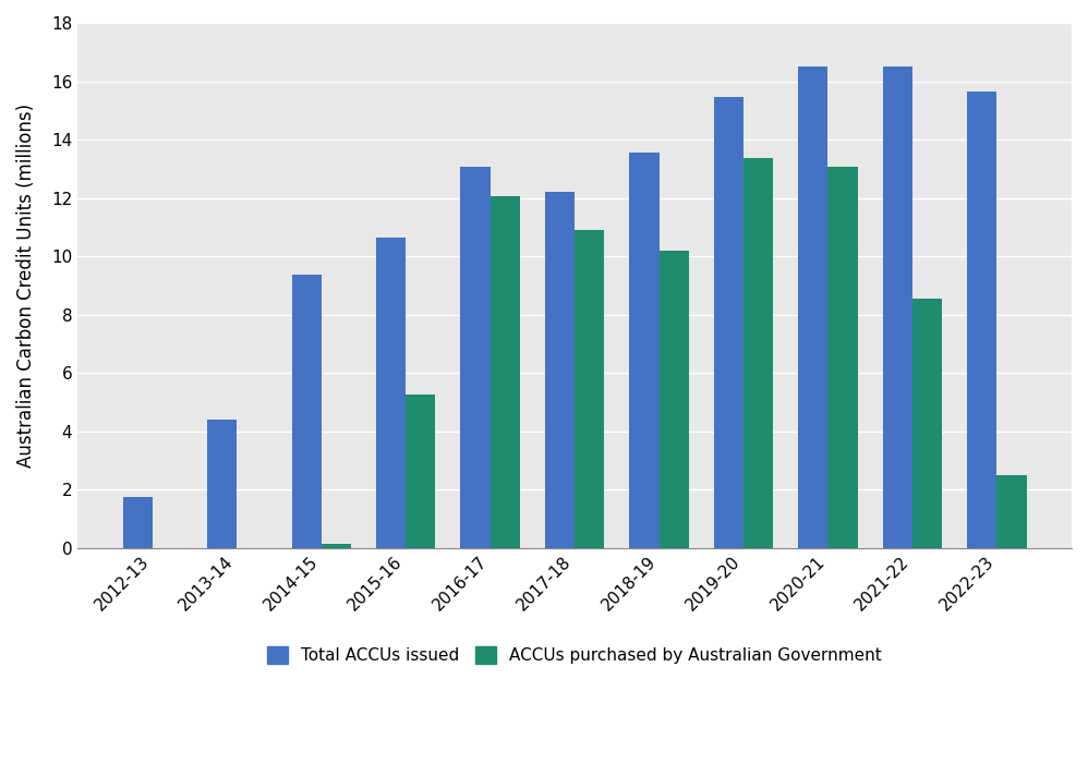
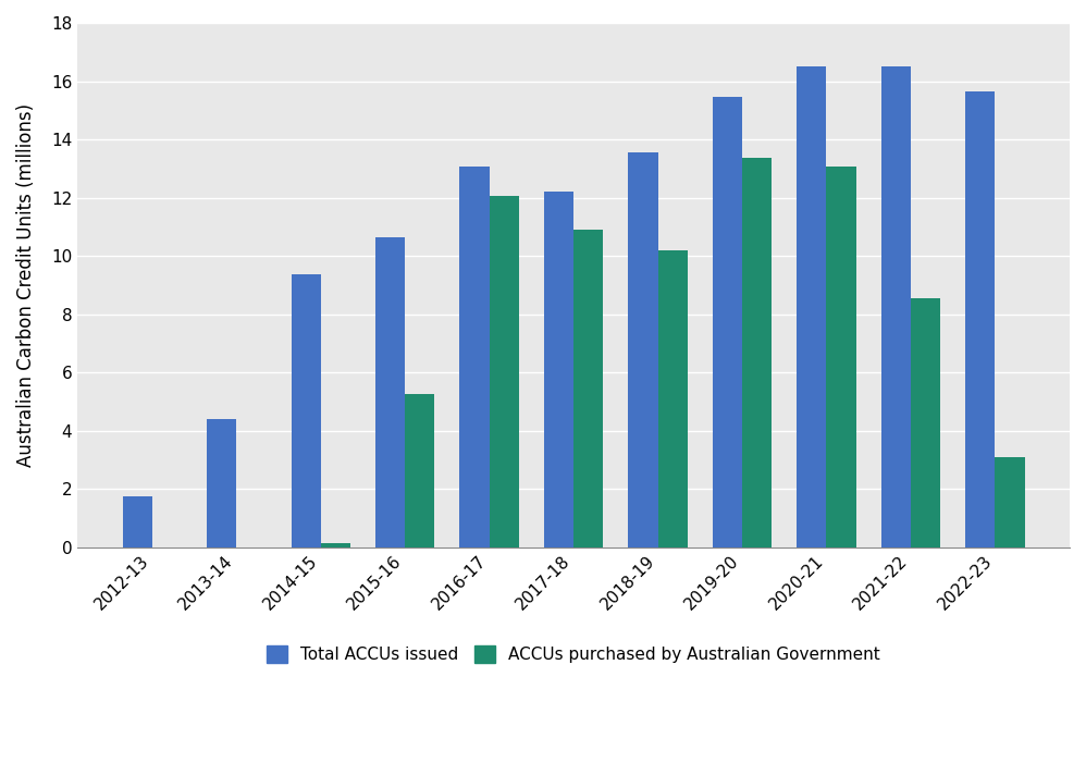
ACCUs purchased by Australian Government/2022-23: 2.50 -> 3.10
